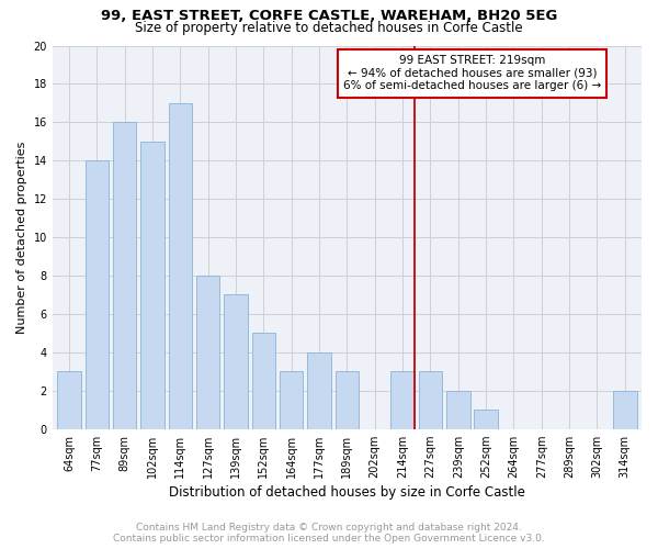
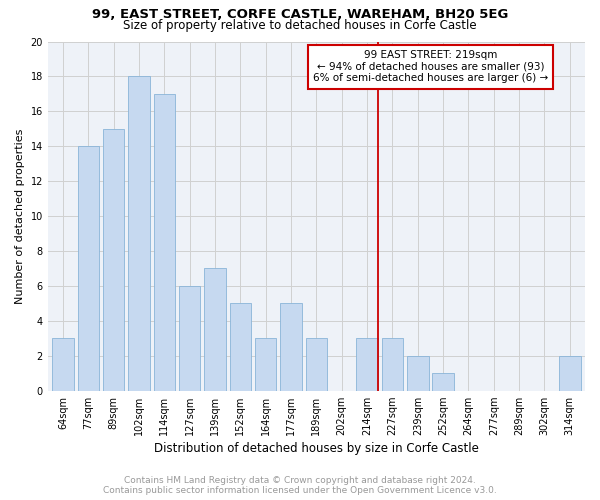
89sqm: 16 -> 15
102sqm: 15 -> 18
127sqm: 8 -> 6
177sqm: 4 -> 5
